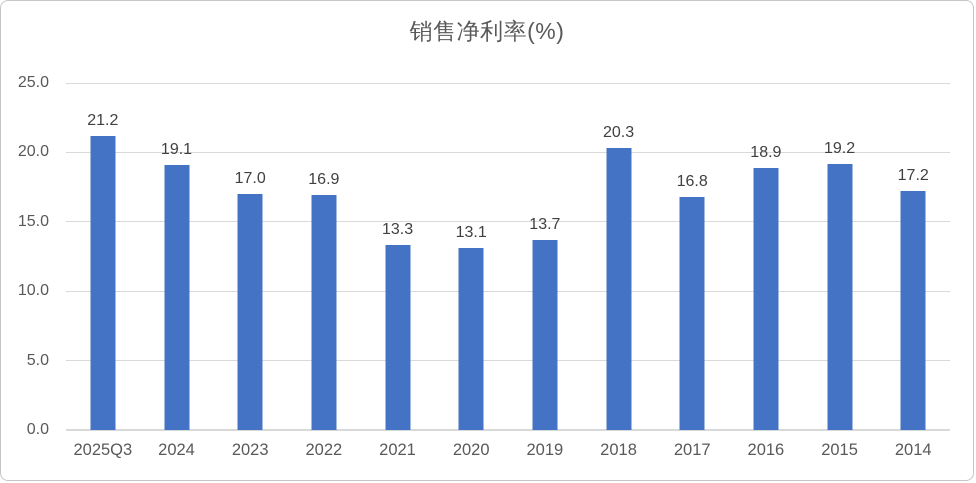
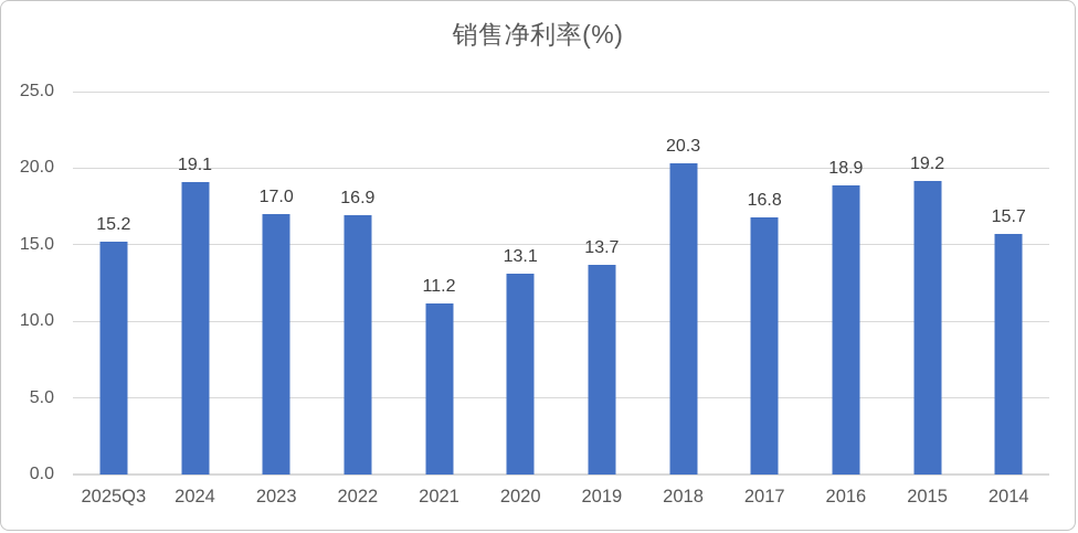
2025Q3: 21.2 -> 15.2
2021: 13.3 -> 11.2
2014: 17.2 -> 15.7
